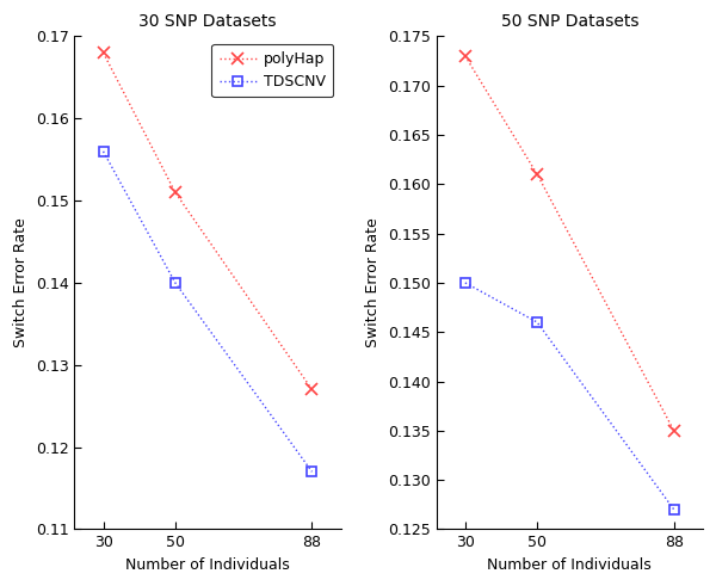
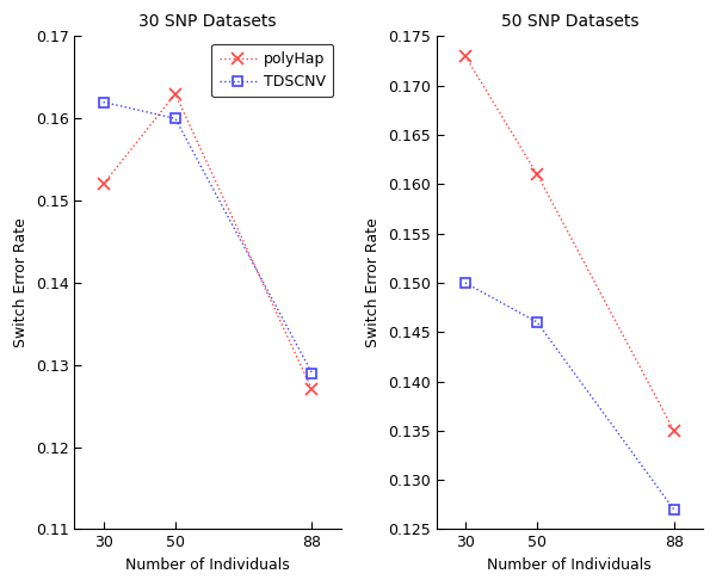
30 SNP Datasets/polyHap/30: 0.168 -> 0.152
30 SNP Datasets/TDSCNV/30: 0.156 -> 0.162
30 SNP Datasets/polyHap/50: 0.151 -> 0.163
30 SNP Datasets/TDSCNV/50: 0.140 -> 0.160
30 SNP Datasets/TDSCNV/88: 0.117 -> 0.129
